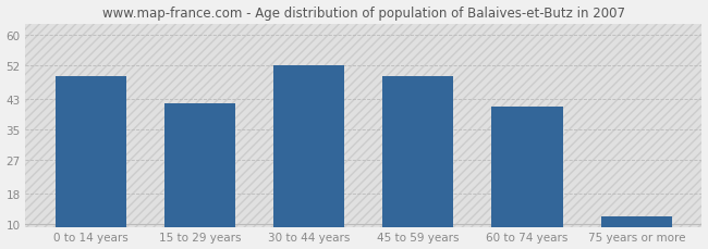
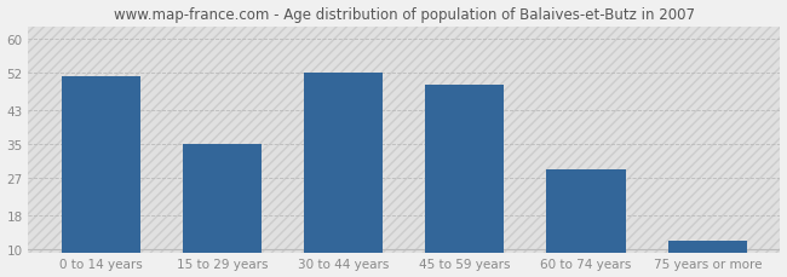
0 to 14 years: 49 -> 51
15 to 29 years: 42 -> 35
60 to 74 years: 41 -> 29
